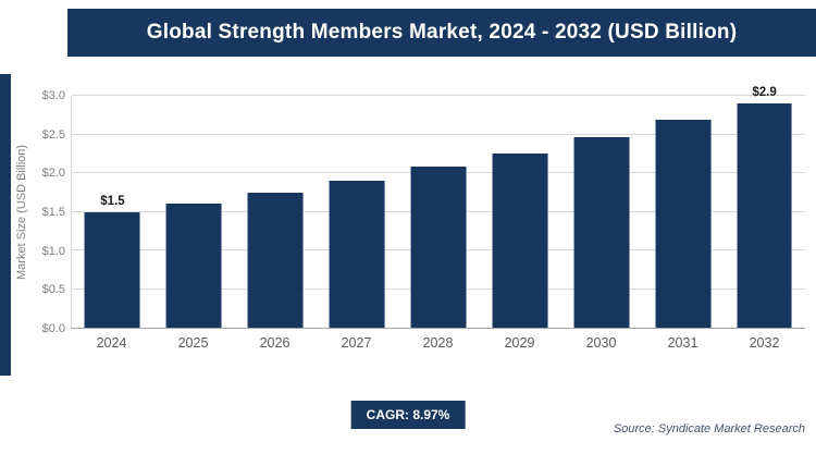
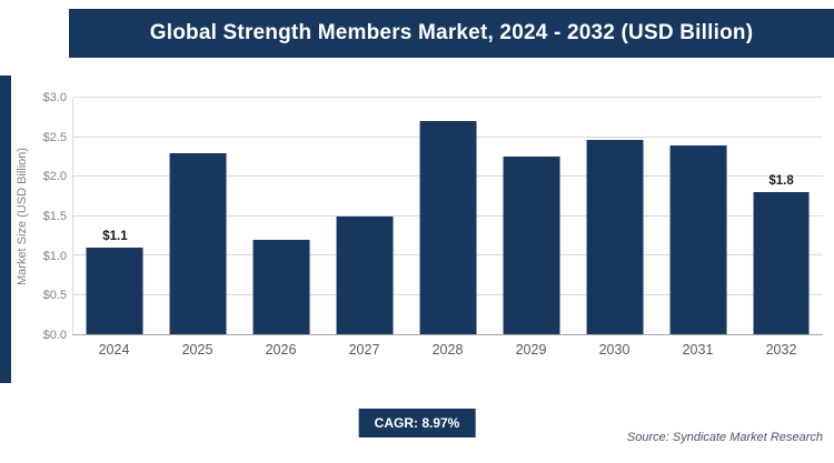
2024: $1.5 -> $1.1
2025: $1.6 -> $2.3
2026: $1.8 -> $1.2
2027: $1.9 -> $1.5
2028: $2.1 -> $2.7
2031: $2.7 -> $2.4
2032: $2.9 -> $1.8
